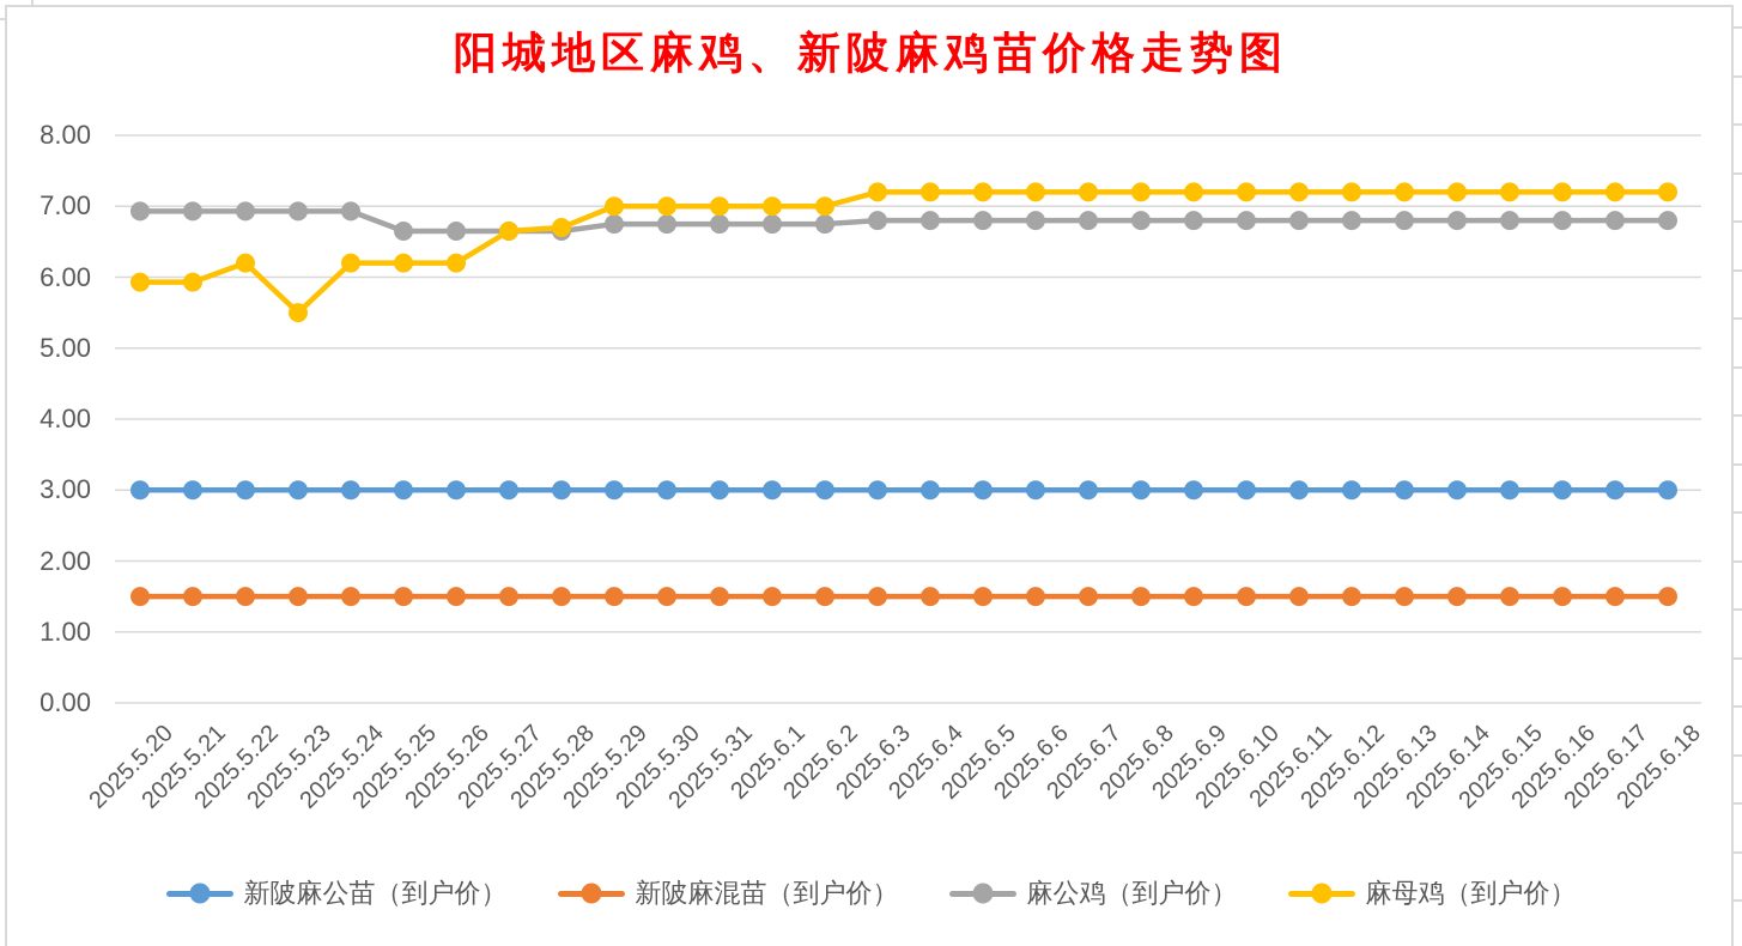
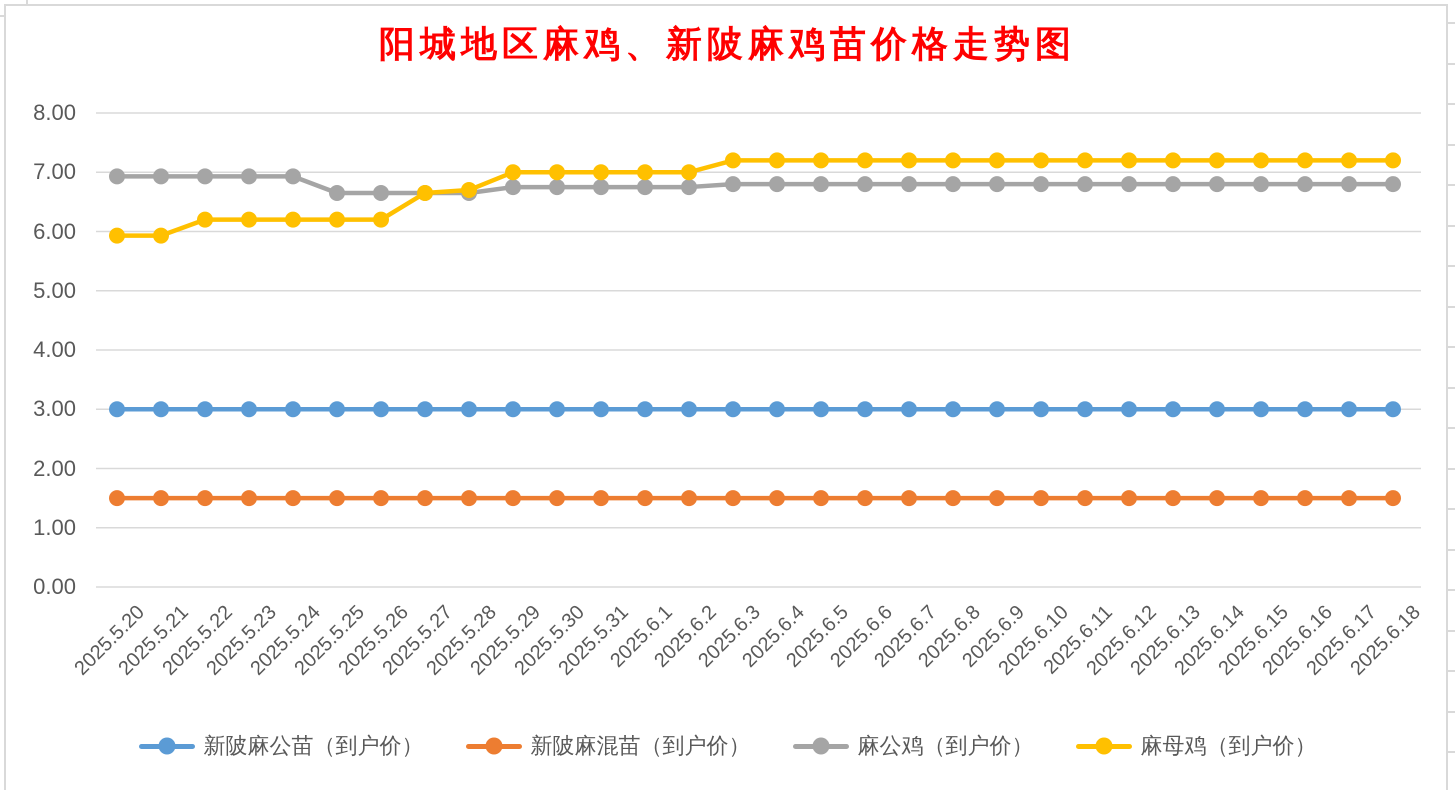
麻母鸡（到户价）/2025.5.23: 5.5 -> 6.2
